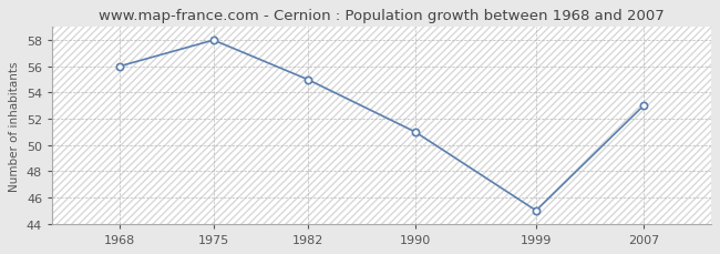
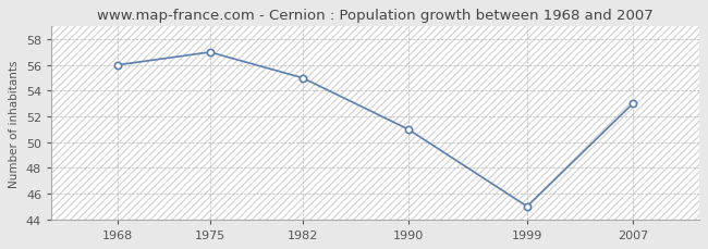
1975: 58 -> 57
